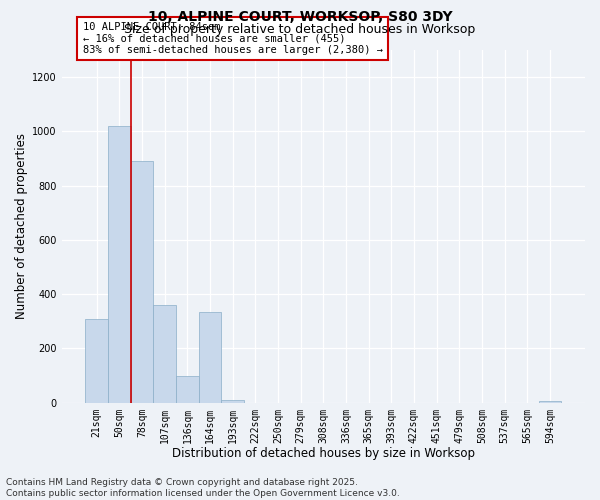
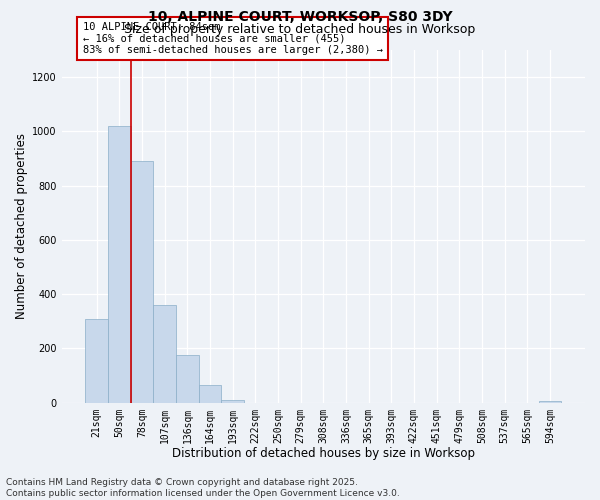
136sqm: 100 -> 175
164sqm: 335 -> 65
